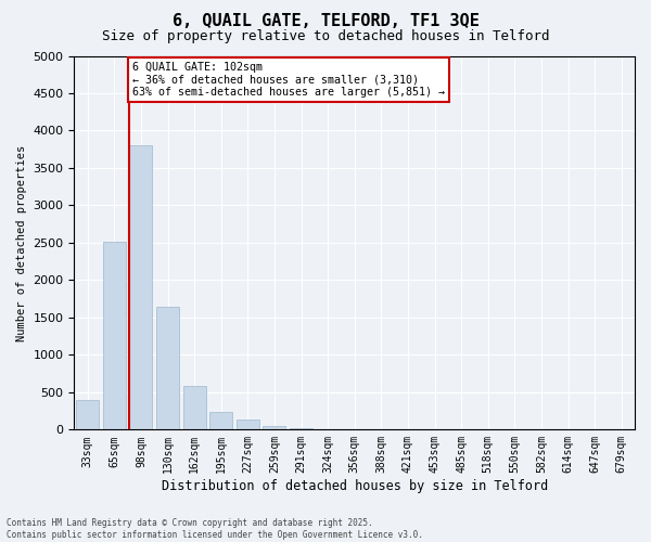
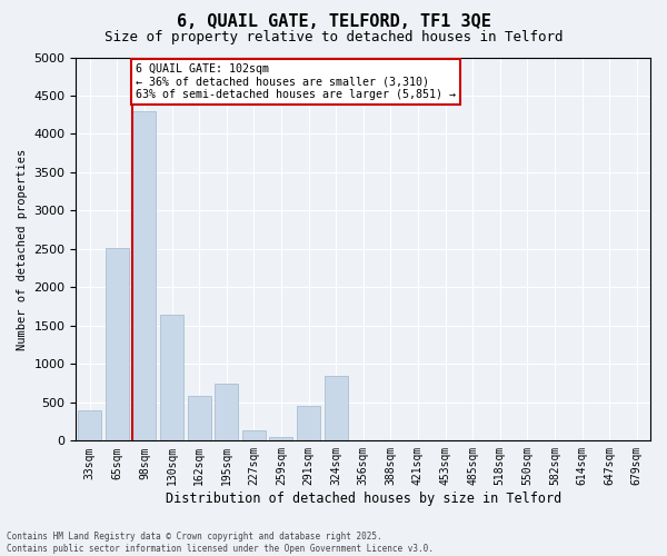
98sqm: 3800 -> 4300
195sqm: 230 -> 740
291sqm: 20 -> 460
324sqm: 10 -> 840
